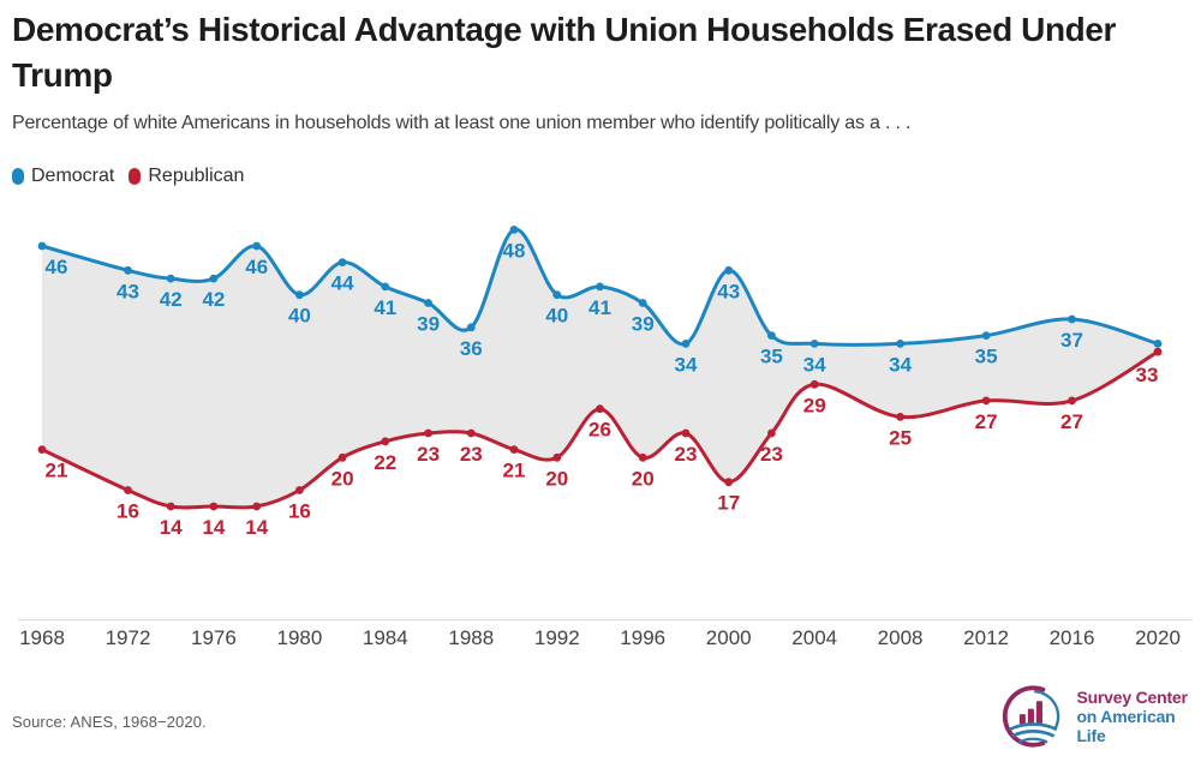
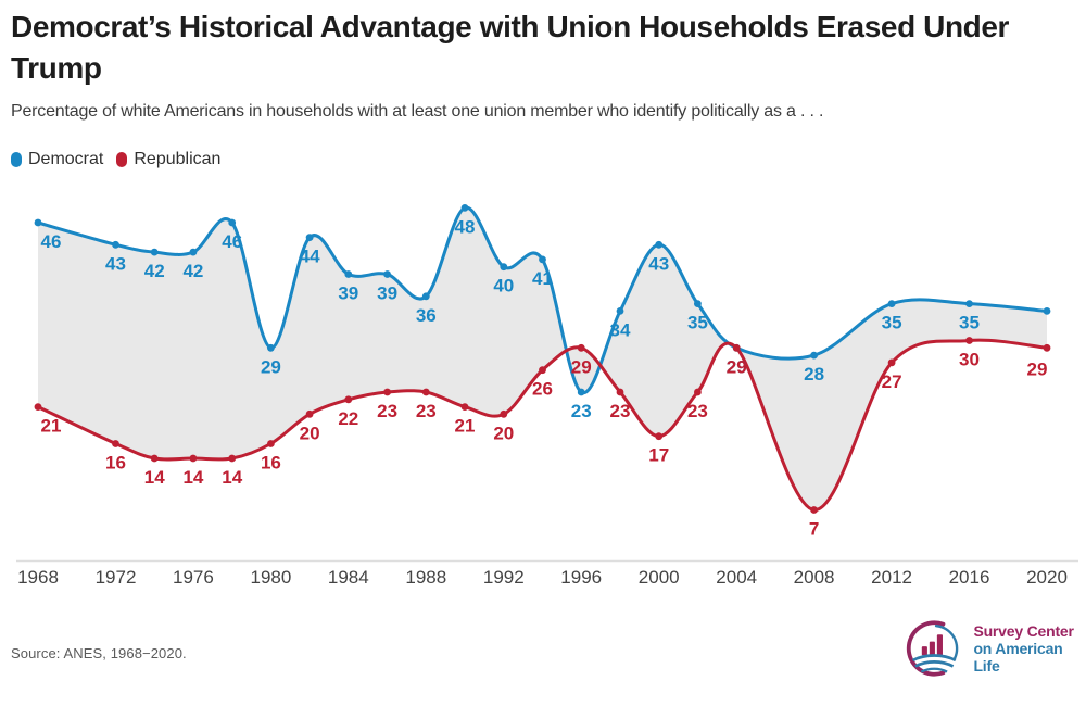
Democrat/1980: 40 -> 29
Democrat/1984: 41 -> 39
Democrat/1996: 39 -> 23
Republican/1996: 20 -> 29
Democrat/2004: 34 -> 29
Democrat/2008: 34 -> 28
Republican/2008: 25 -> 7
Democrat/2016: 37 -> 35
Republican/2016: 27 -> 30
Republican/2020: 33 -> 29
